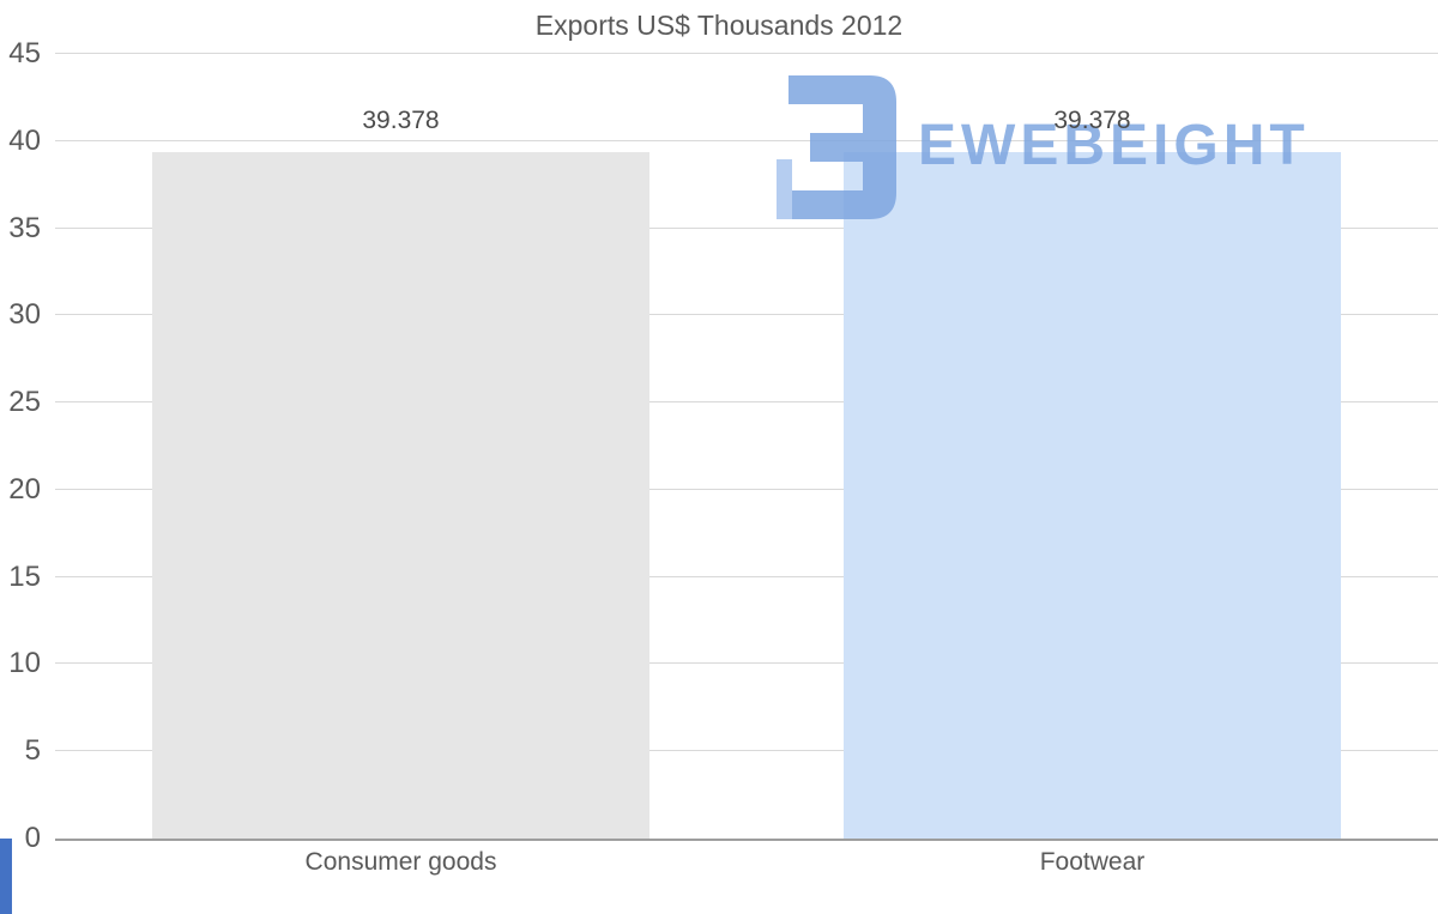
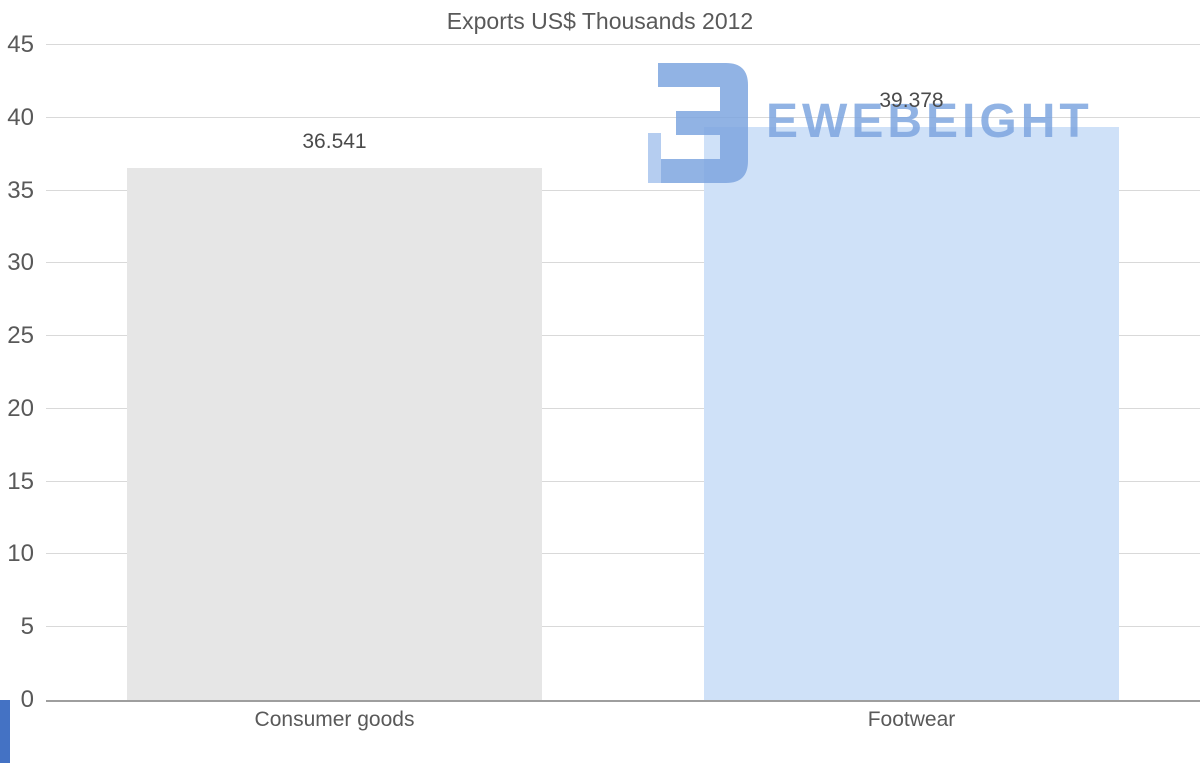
Consumer goods: 39.378 -> 36.541
